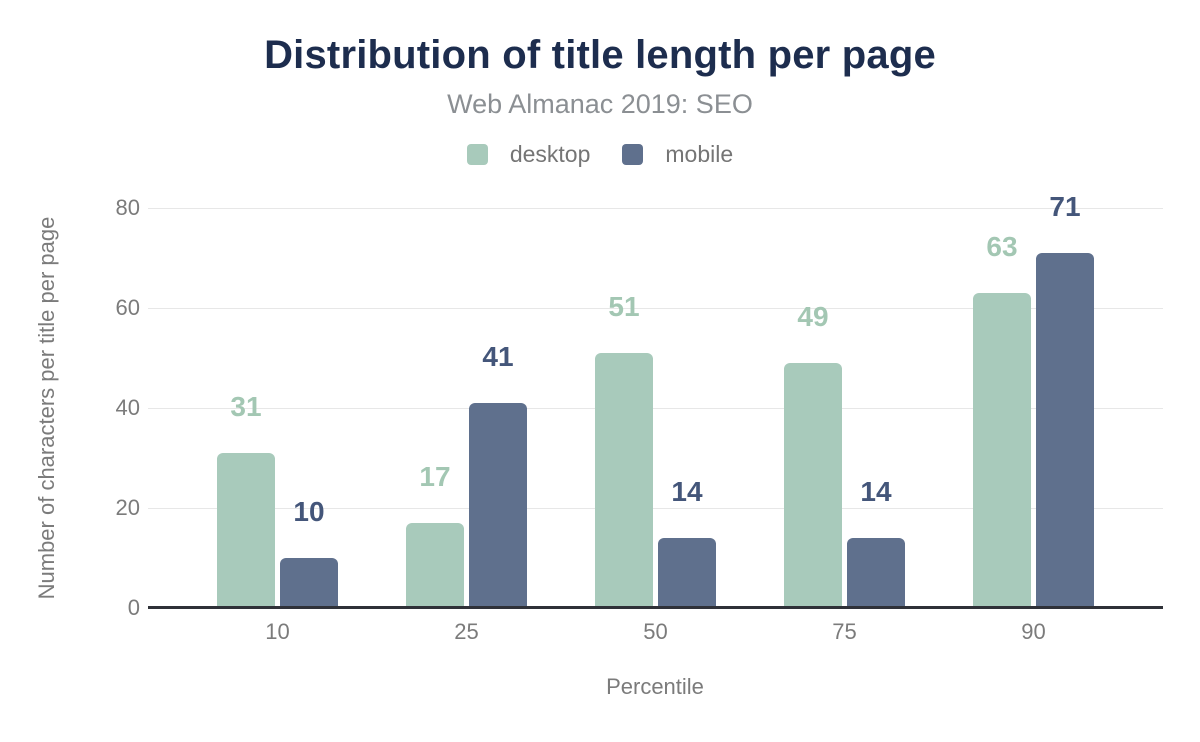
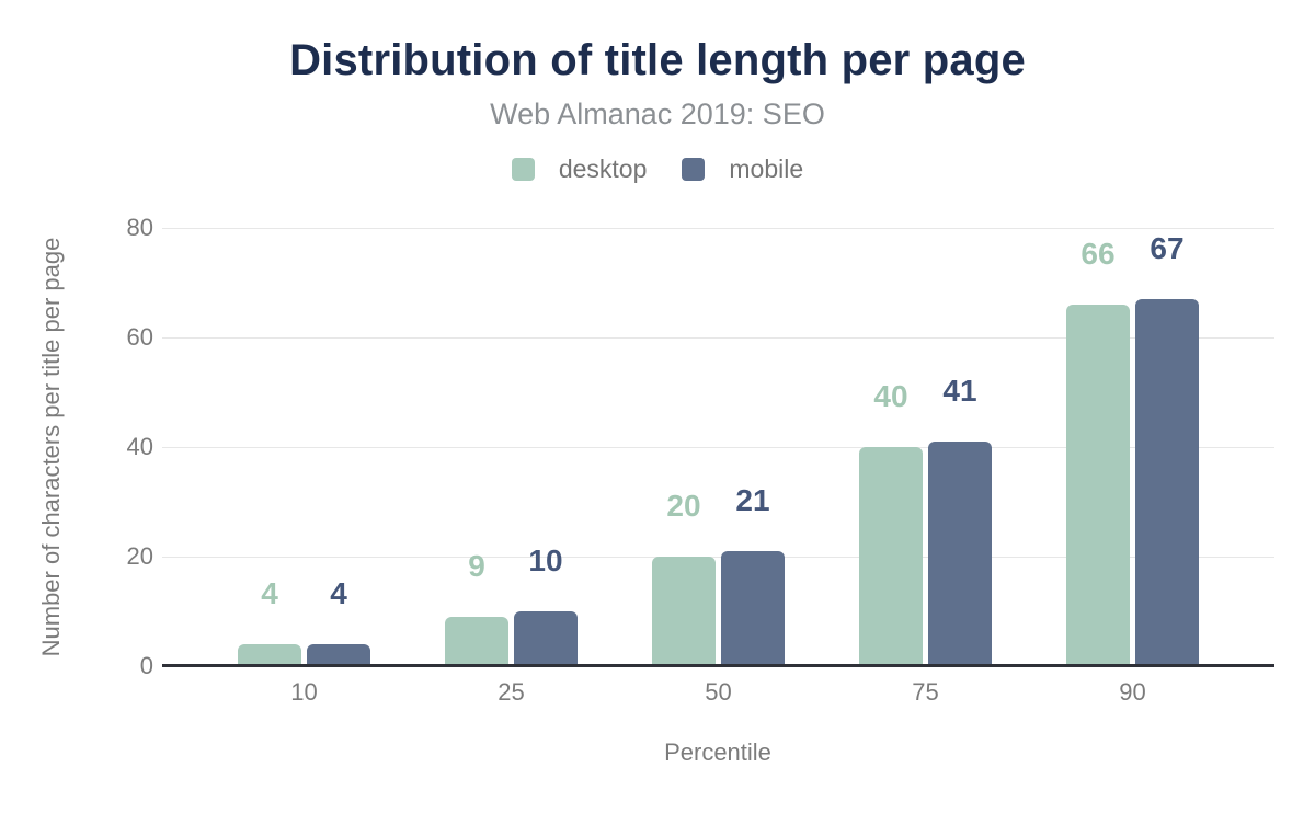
desktop/10: 31 -> 4
mobile/10: 10 -> 4
desktop/25: 17 -> 9
mobile/25: 41 -> 10
desktop/50: 51 -> 20
mobile/50: 14 -> 21
desktop/75: 49 -> 40
mobile/75: 14 -> 41
desktop/90: 63 -> 66
mobile/90: 71 -> 67
